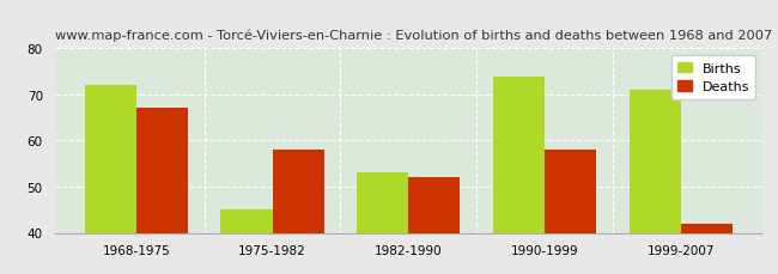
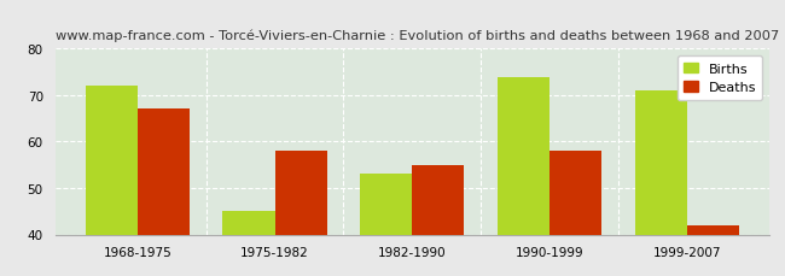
Deaths/1982-1990: 52 -> 55
